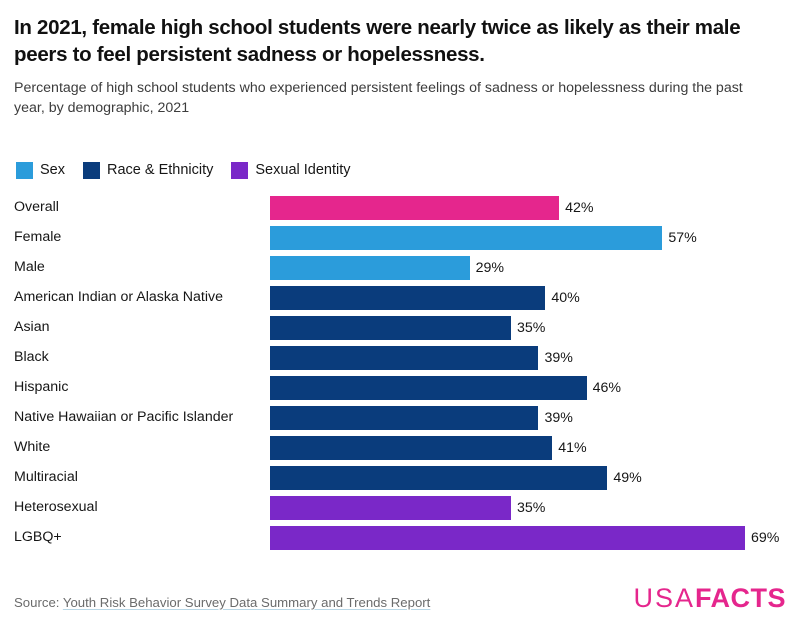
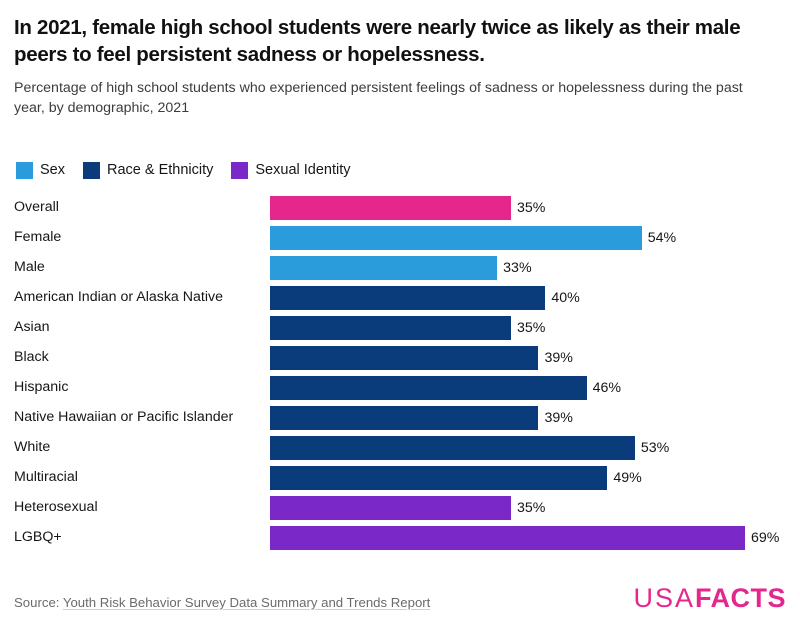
Overall: 42% -> 35%
Female: 57% -> 54%
Male: 29% -> 33%
White: 41% -> 53%
